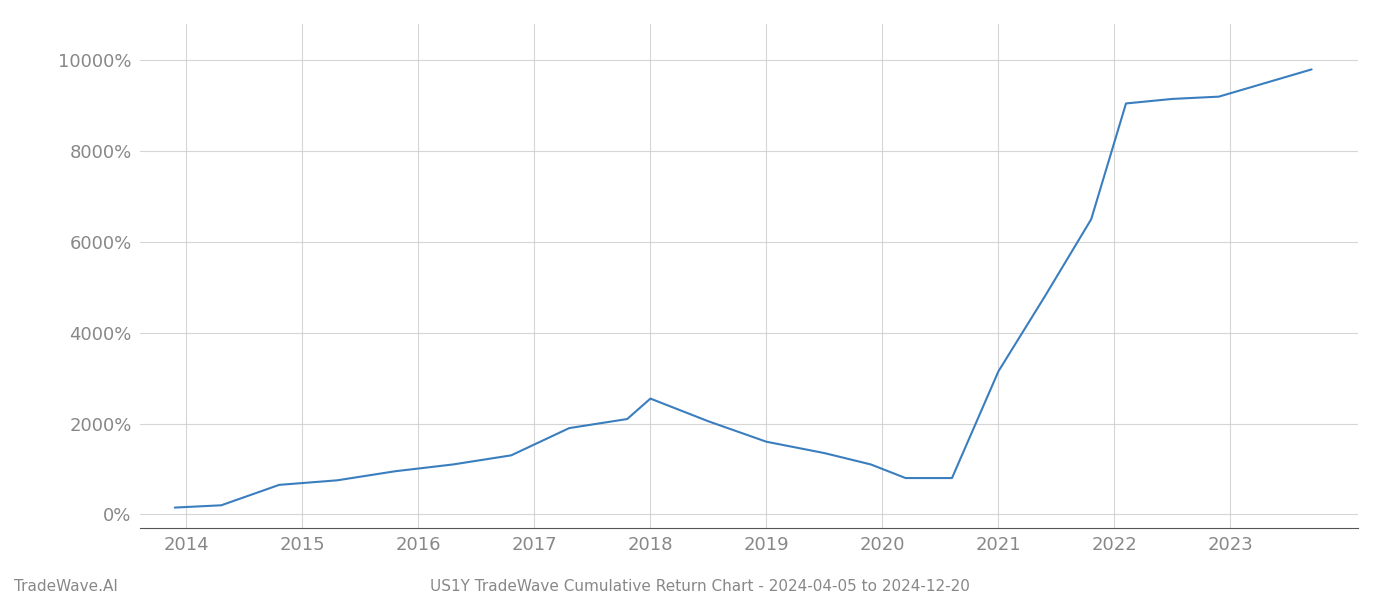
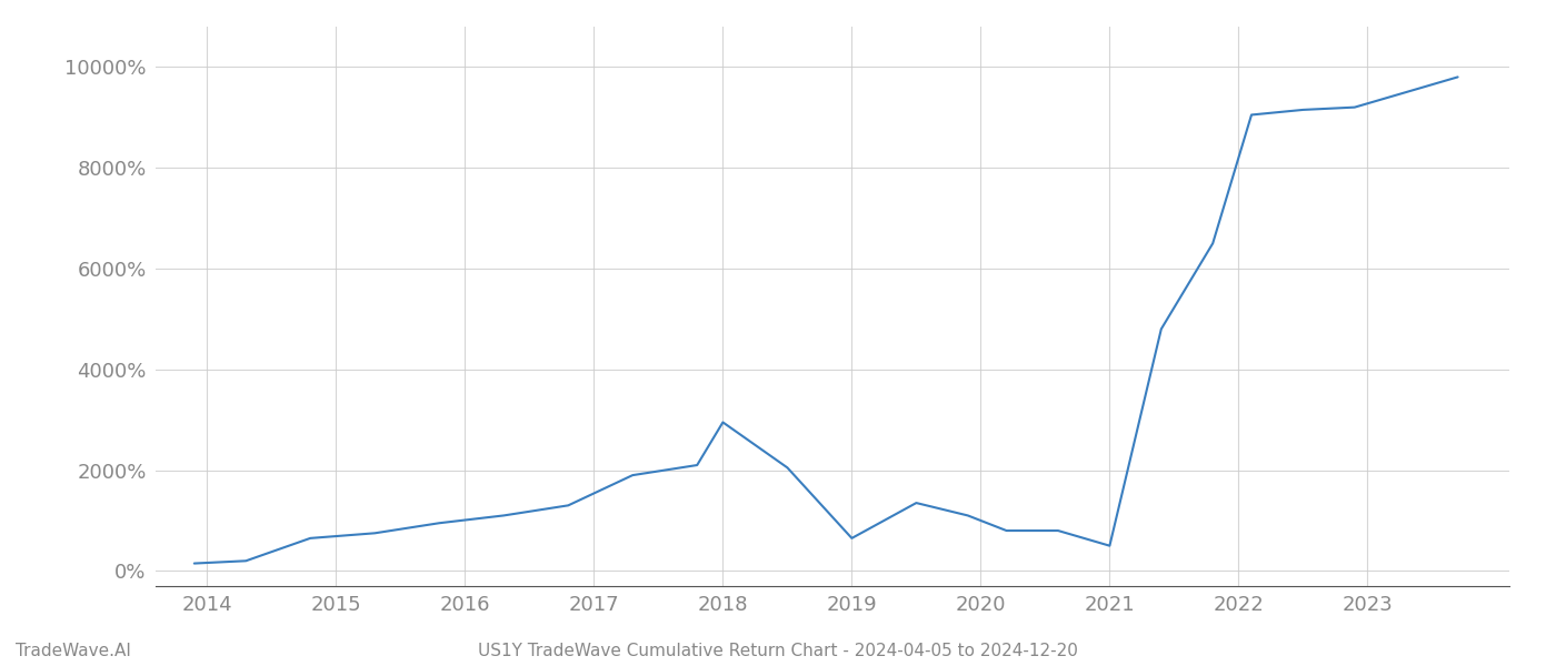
2018: 2550% -> 2950%
2019: 1600% -> 650%
2021: 3150% -> 500%
